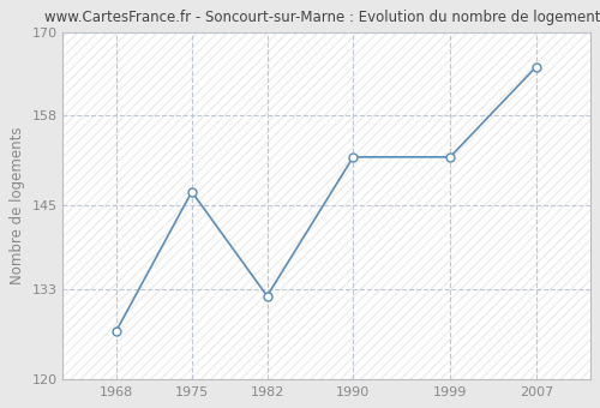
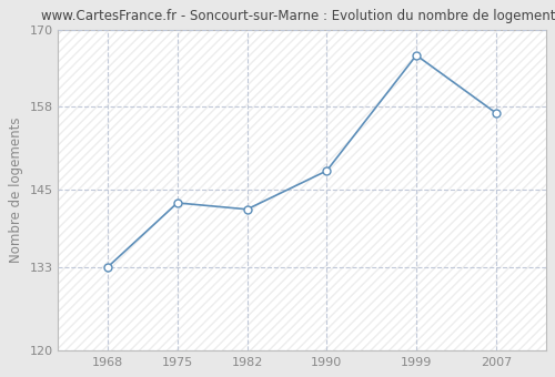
1968: 127 -> 133
1975: 147 -> 143
1982: 132 -> 142
1990: 152 -> 148
1999: 152 -> 166
2007: 165 -> 157
